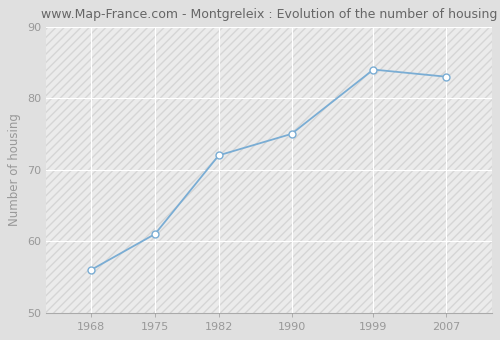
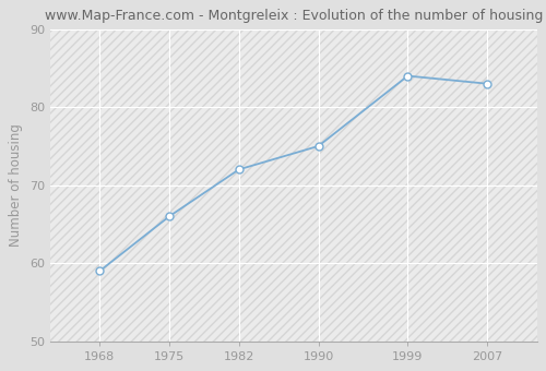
1968: 56 -> 59
1975: 61 -> 66
